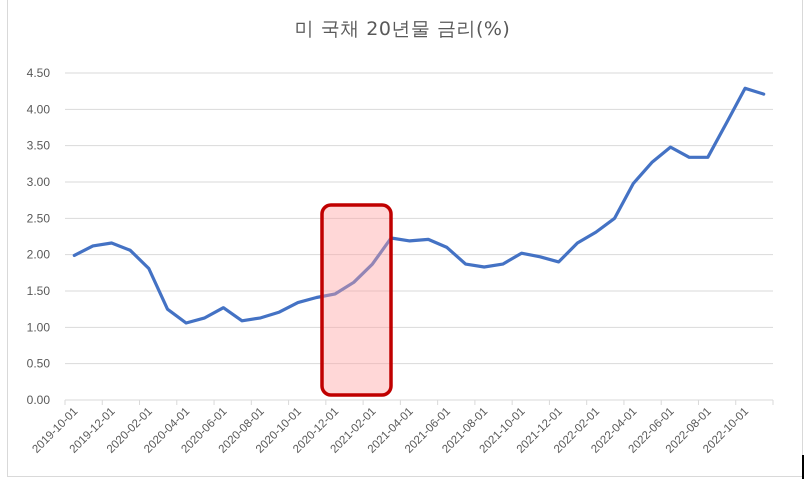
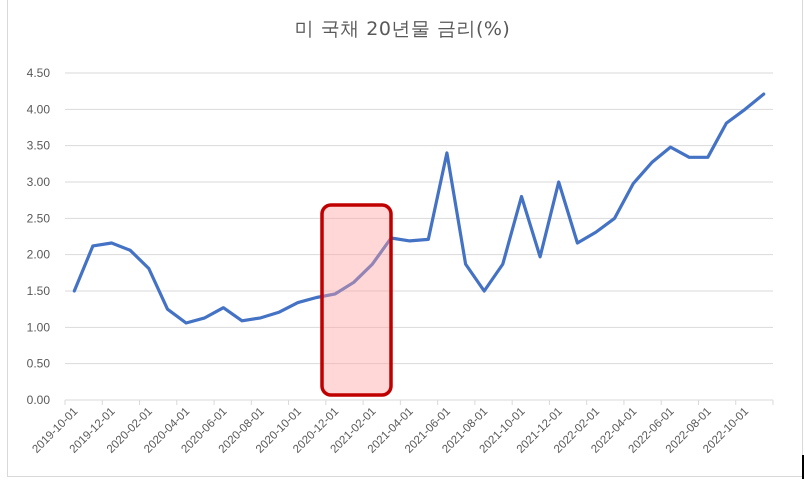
2019-10-01: 2.0 -> 1.5
2021-06-01: 2.1 -> 3.4
2021-08-01: 1.8 -> 1.5
2021-10-01: 2.0 -> 2.8
2021-12-01: 1.9 -> 3.0
2022-10-01: 4.3 -> 4.0
